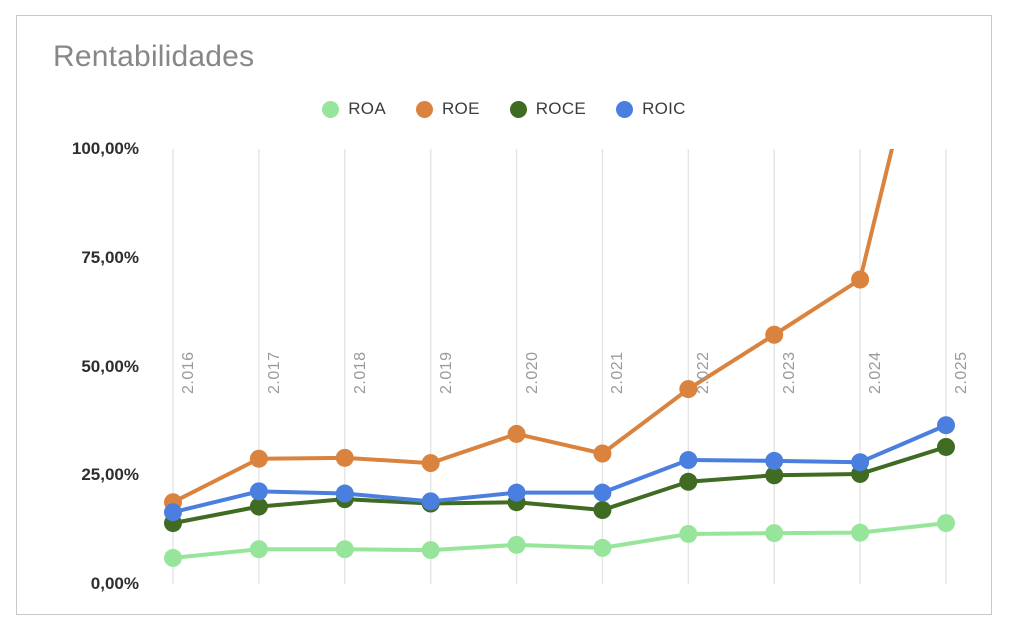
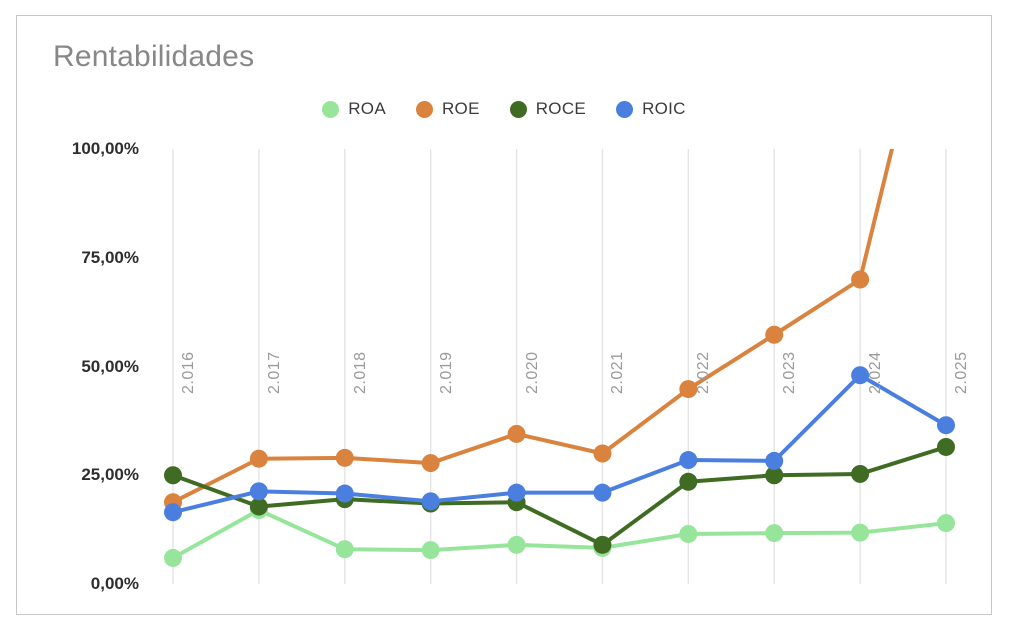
ROCE/2.016: 14% -> 25%
ROA/2.017: 8% -> 17%
ROCE/2.021: 17% -> 9%
ROIC/2.024: 28% -> 48%
